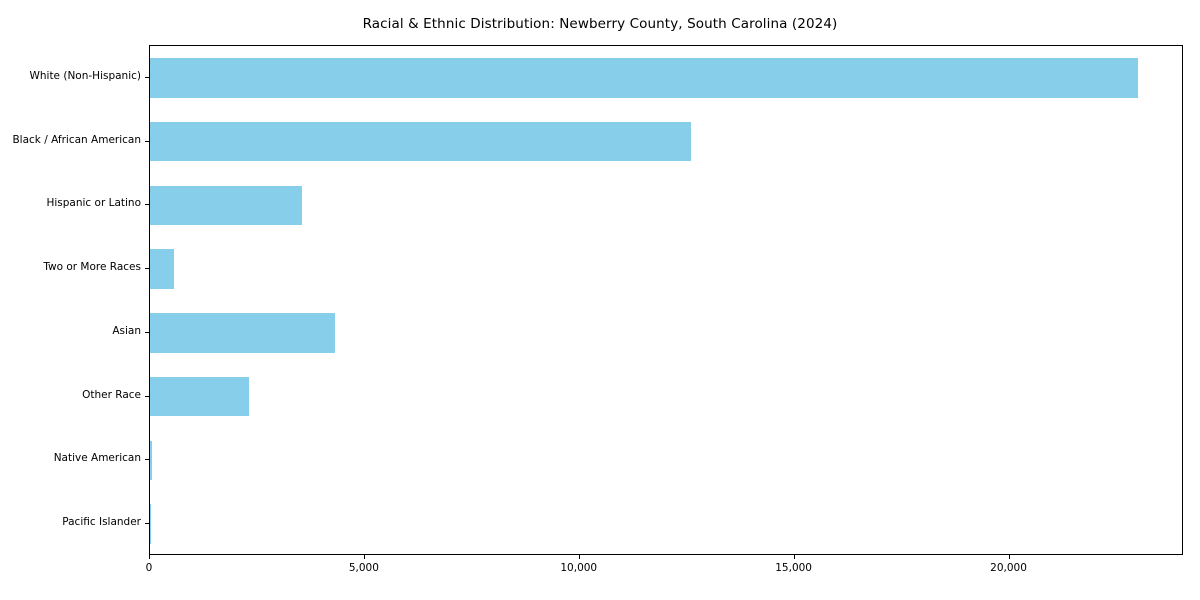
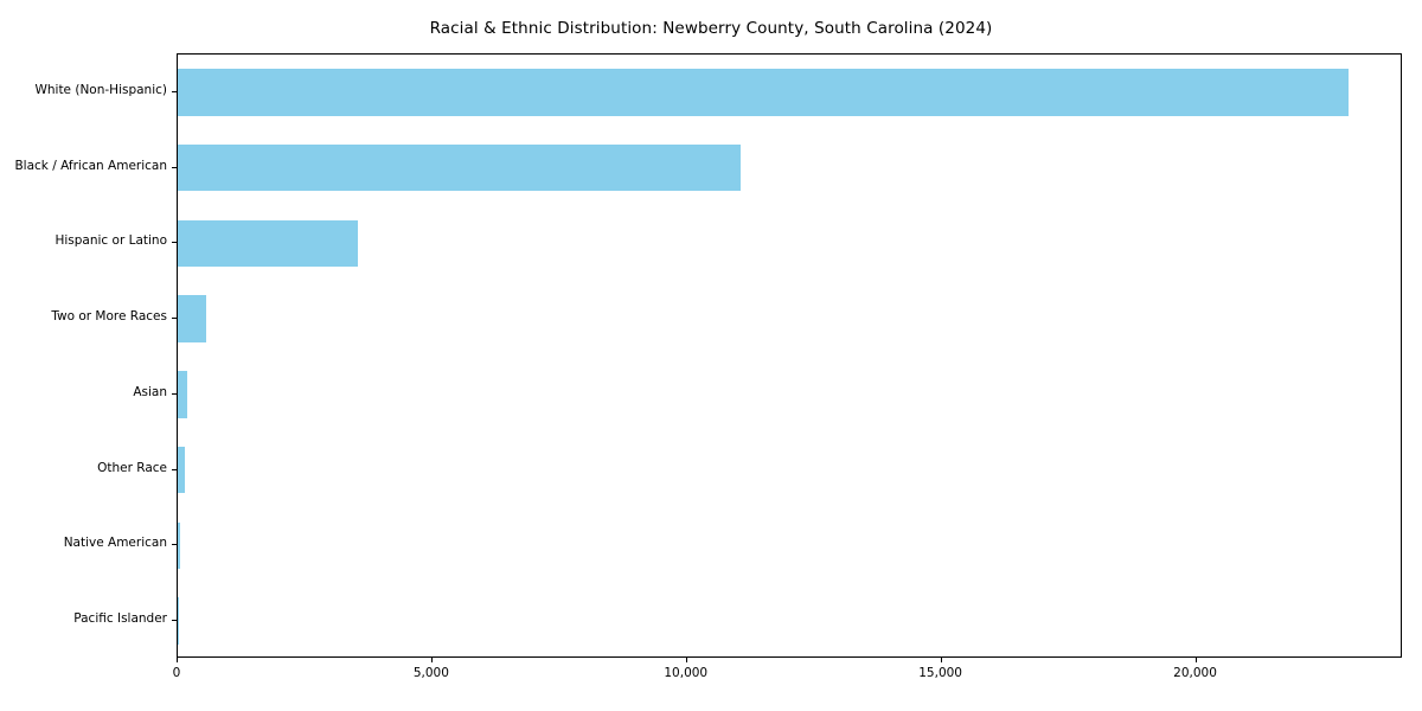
Black / African American: 12600 -> 11100
Asian: 4300 -> 200
Other Race: 2300 -> 200
